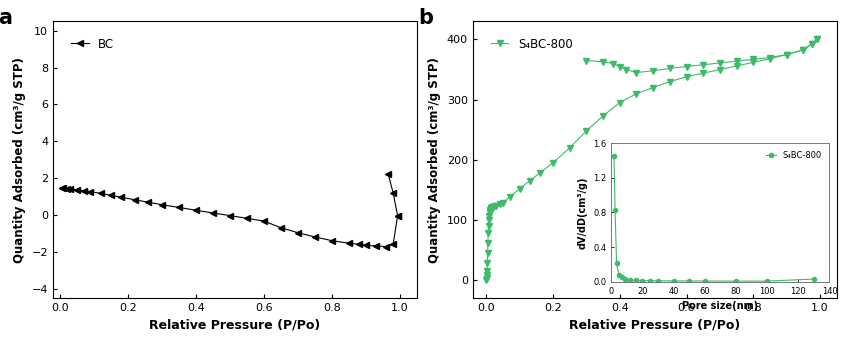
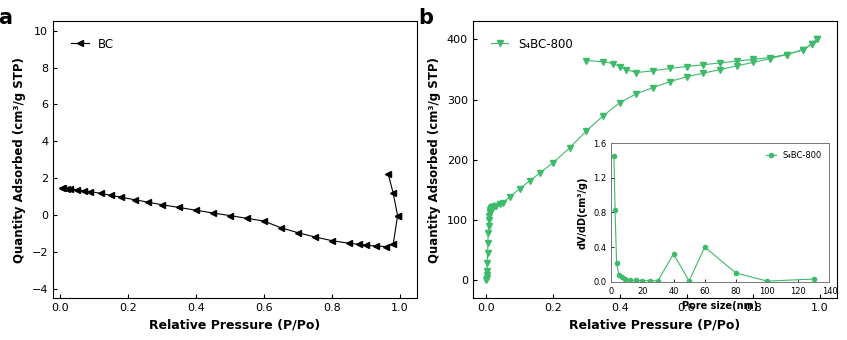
40: 0.01 -> 0.32
60: 0.01 -> 0.40
80: 0.01 -> 0.10
